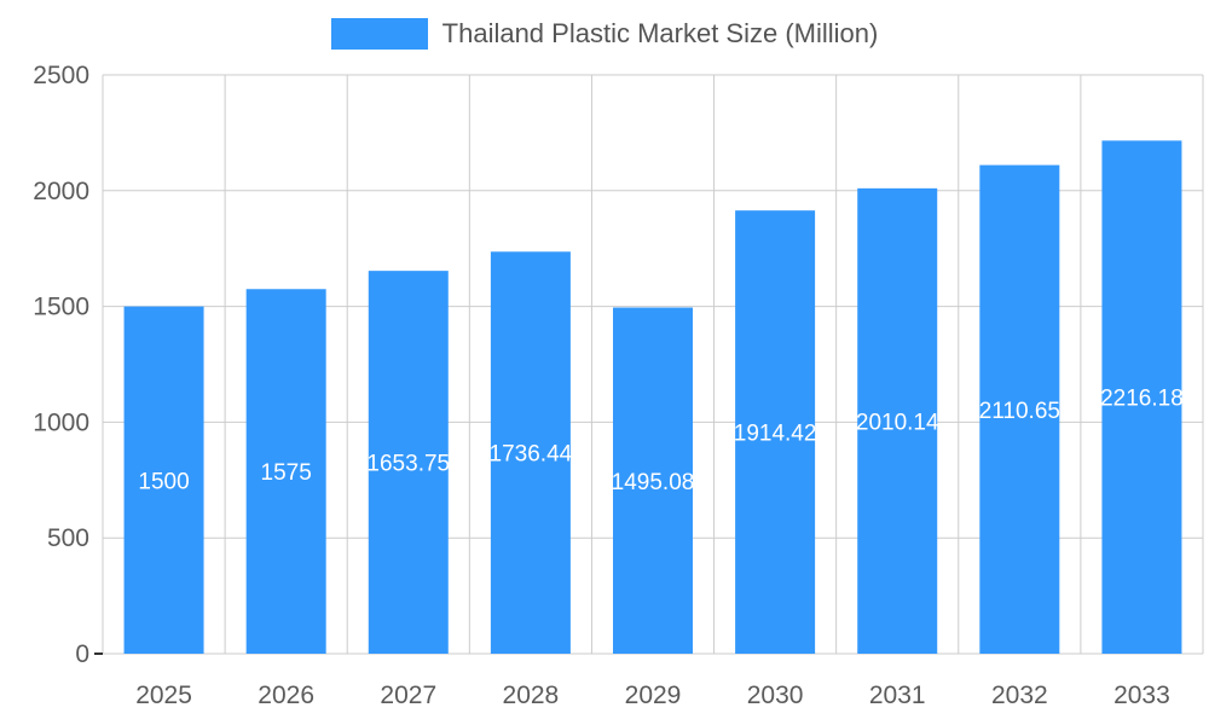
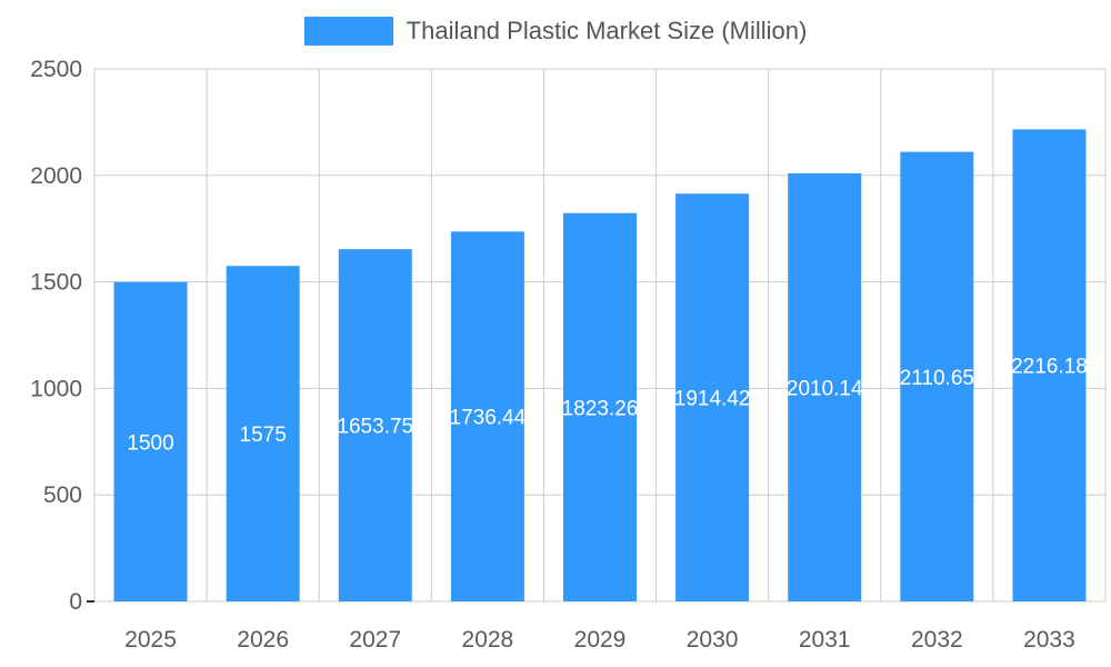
2029: 1495.08 -> 1823.26
